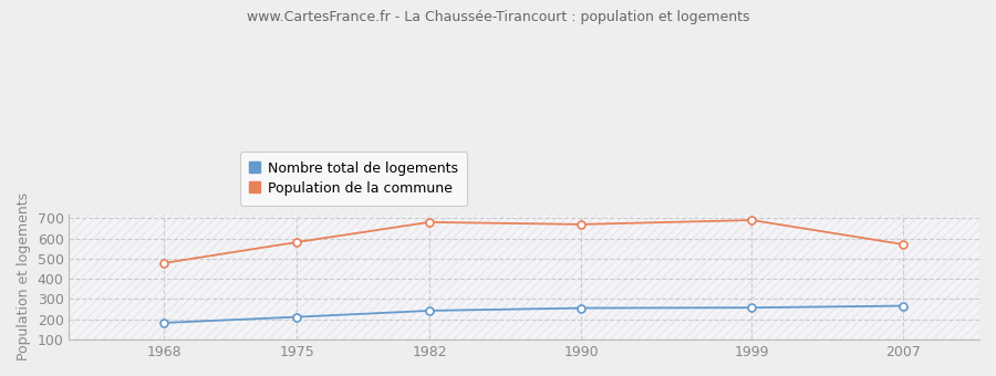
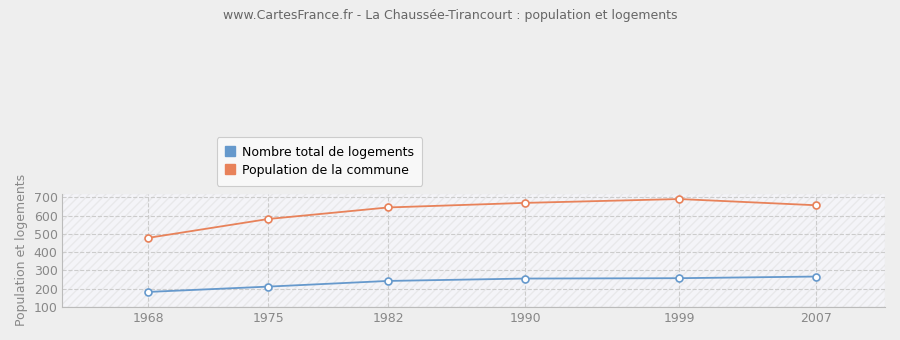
Population de la commune/1982: 680 -> 640
Population de la commune/2007: 570 -> 660
